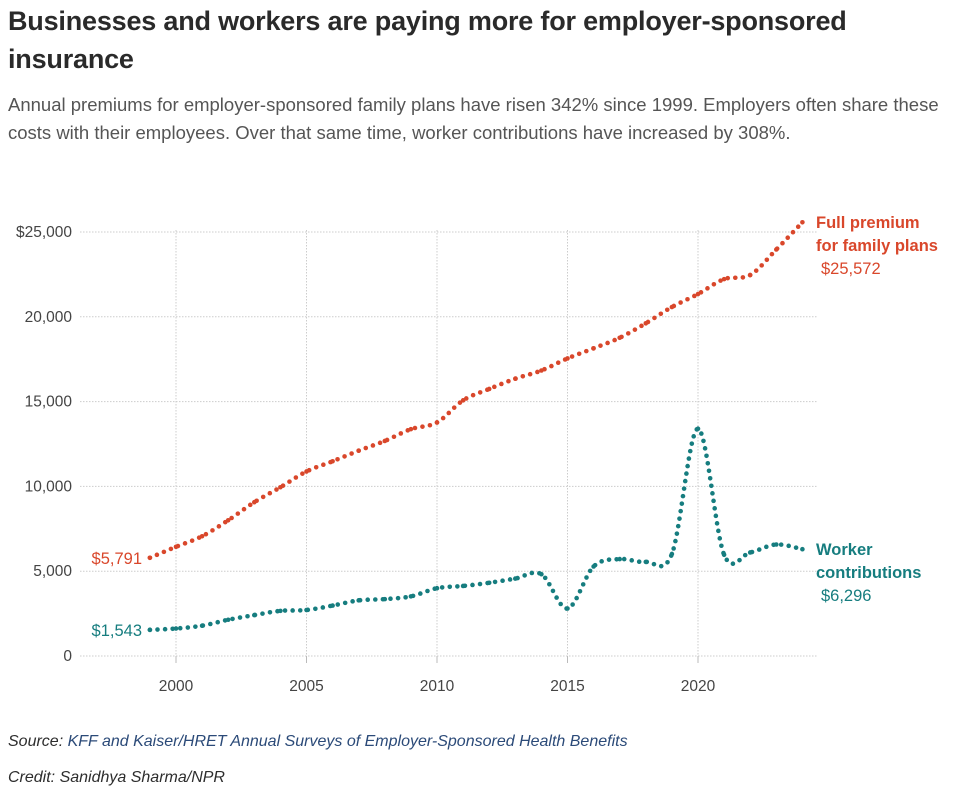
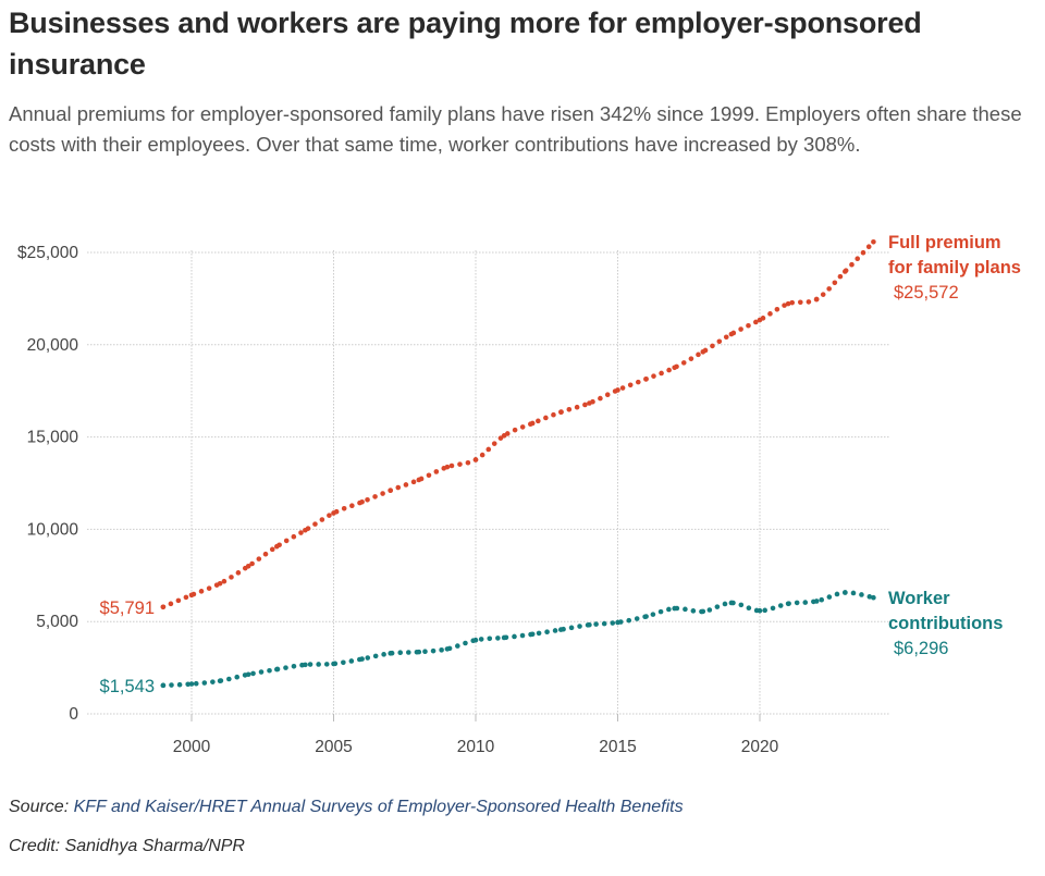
Worker contributions/2015: $2800 -> $5000
Worker contributions/2020: $13400 -> $5600
